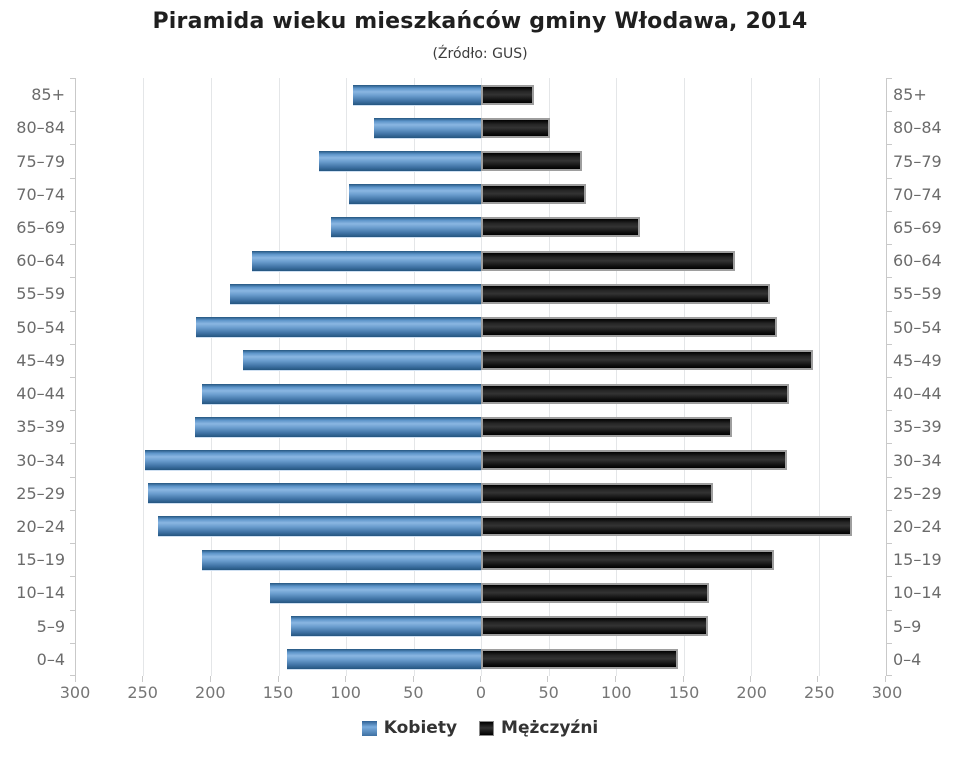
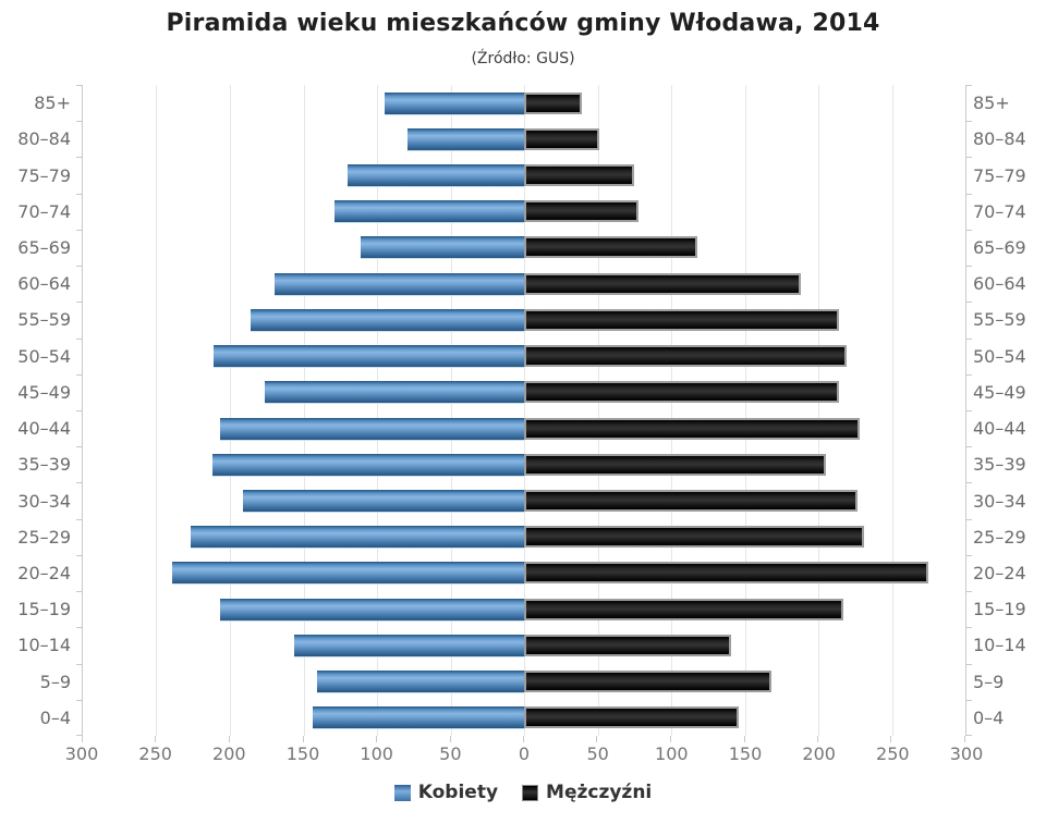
Kobiety/70–74: 98 -> 129
Mężczyźni/45–49: 246 -> 214
Mężczyźni/35–39: 186 -> 205
Kobiety/30–34: 249 -> 191
Kobiety/25–29: 247 -> 227
Mężczyźni/25–29: 172 -> 231
Mężczyźni/10–14: 169 -> 141
